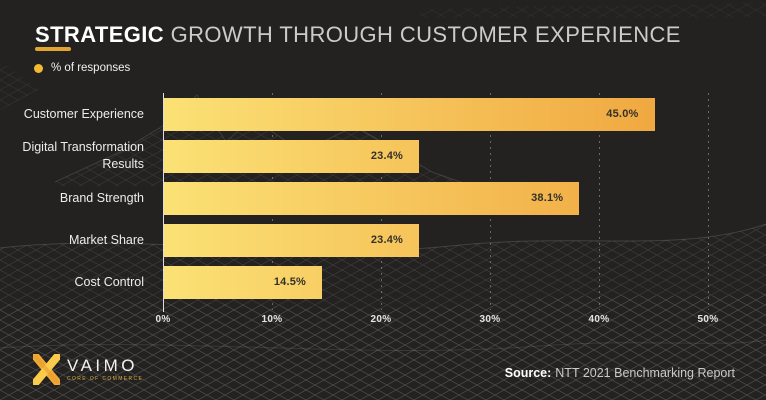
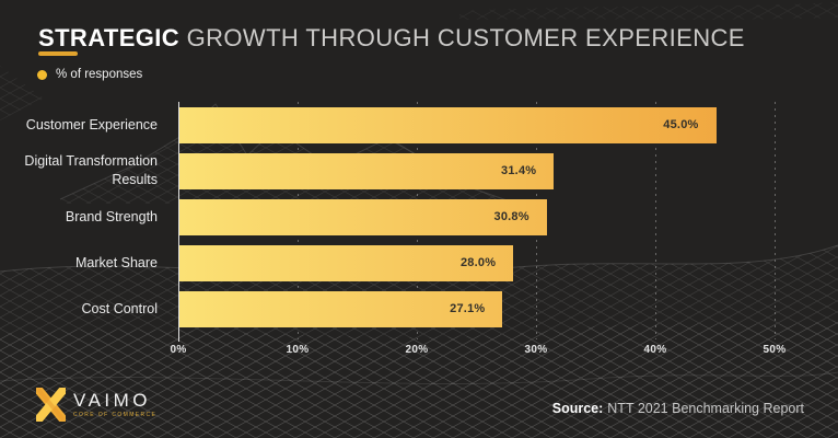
Digital Transformation Results: 23.4% -> 31.4%
Brand Strength: 38.1% -> 30.8%
Market Share: 23.4% -> 28.0%
Cost Control: 14.5% -> 27.1%
